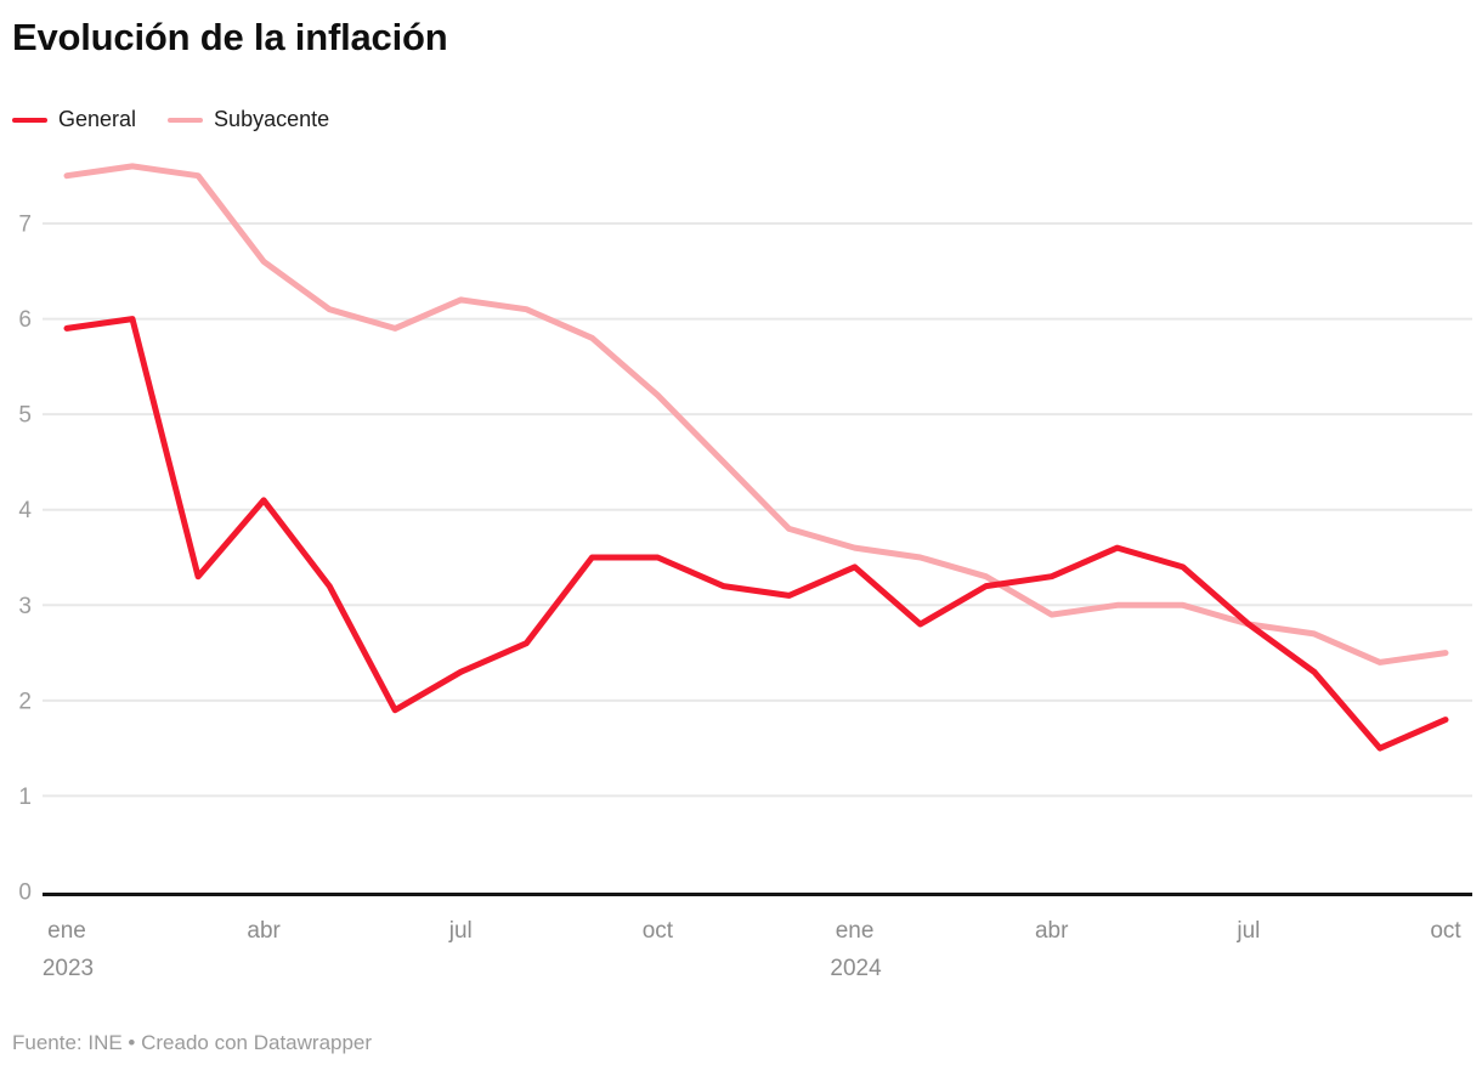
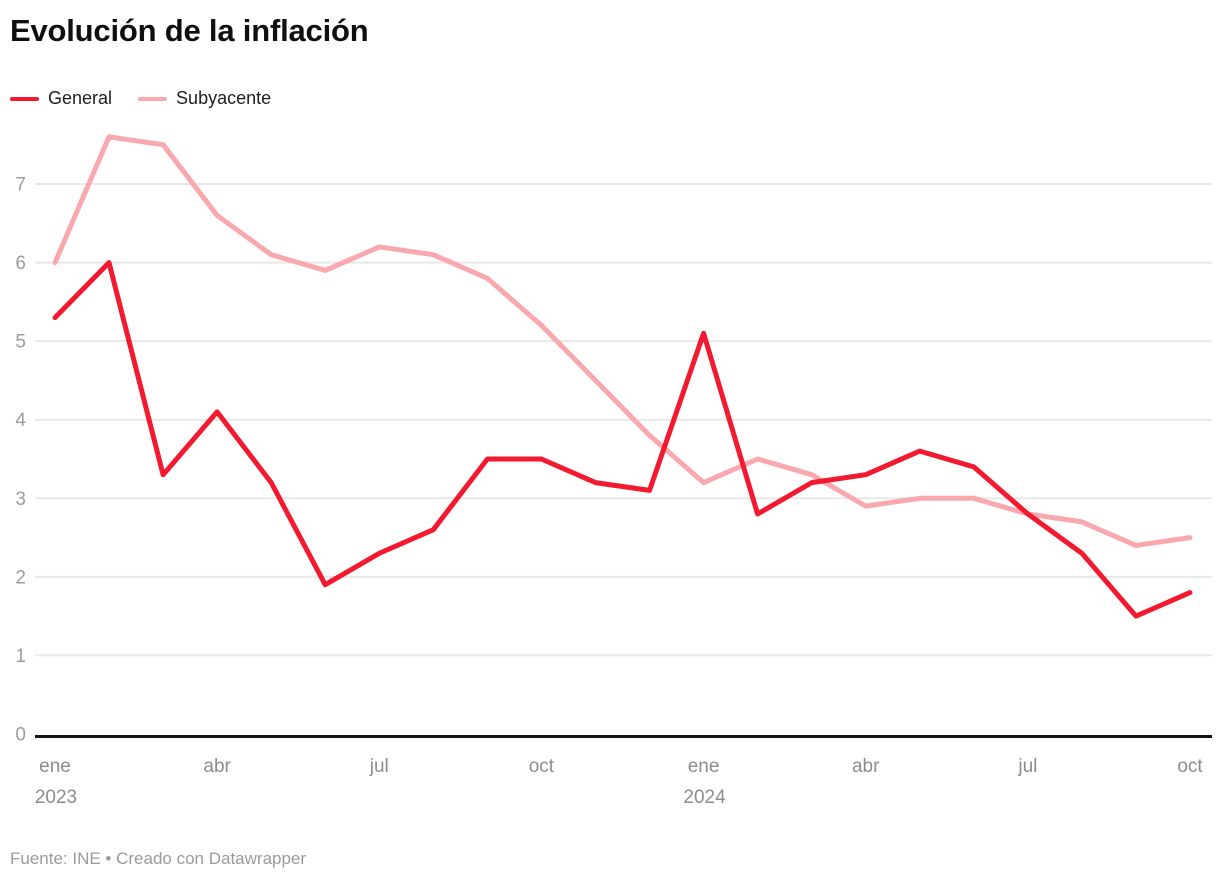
General/ene 2023: 5.9 -> 5.3
Subyacente/ene 2023: 7.5 -> 6.0
General/ene 2024: 3.4 -> 5.1
Subyacente/ene 2024: 3.6 -> 3.2
